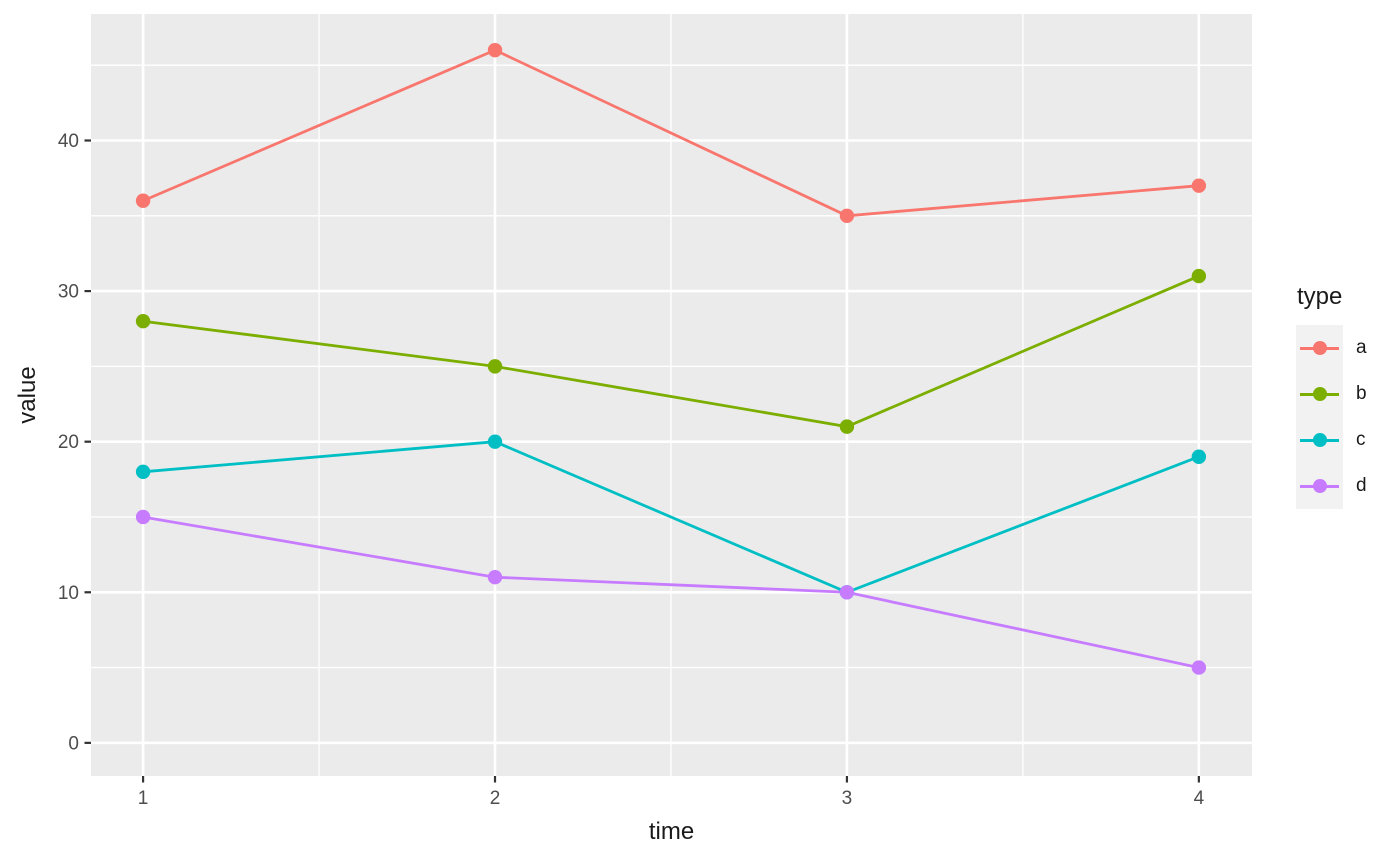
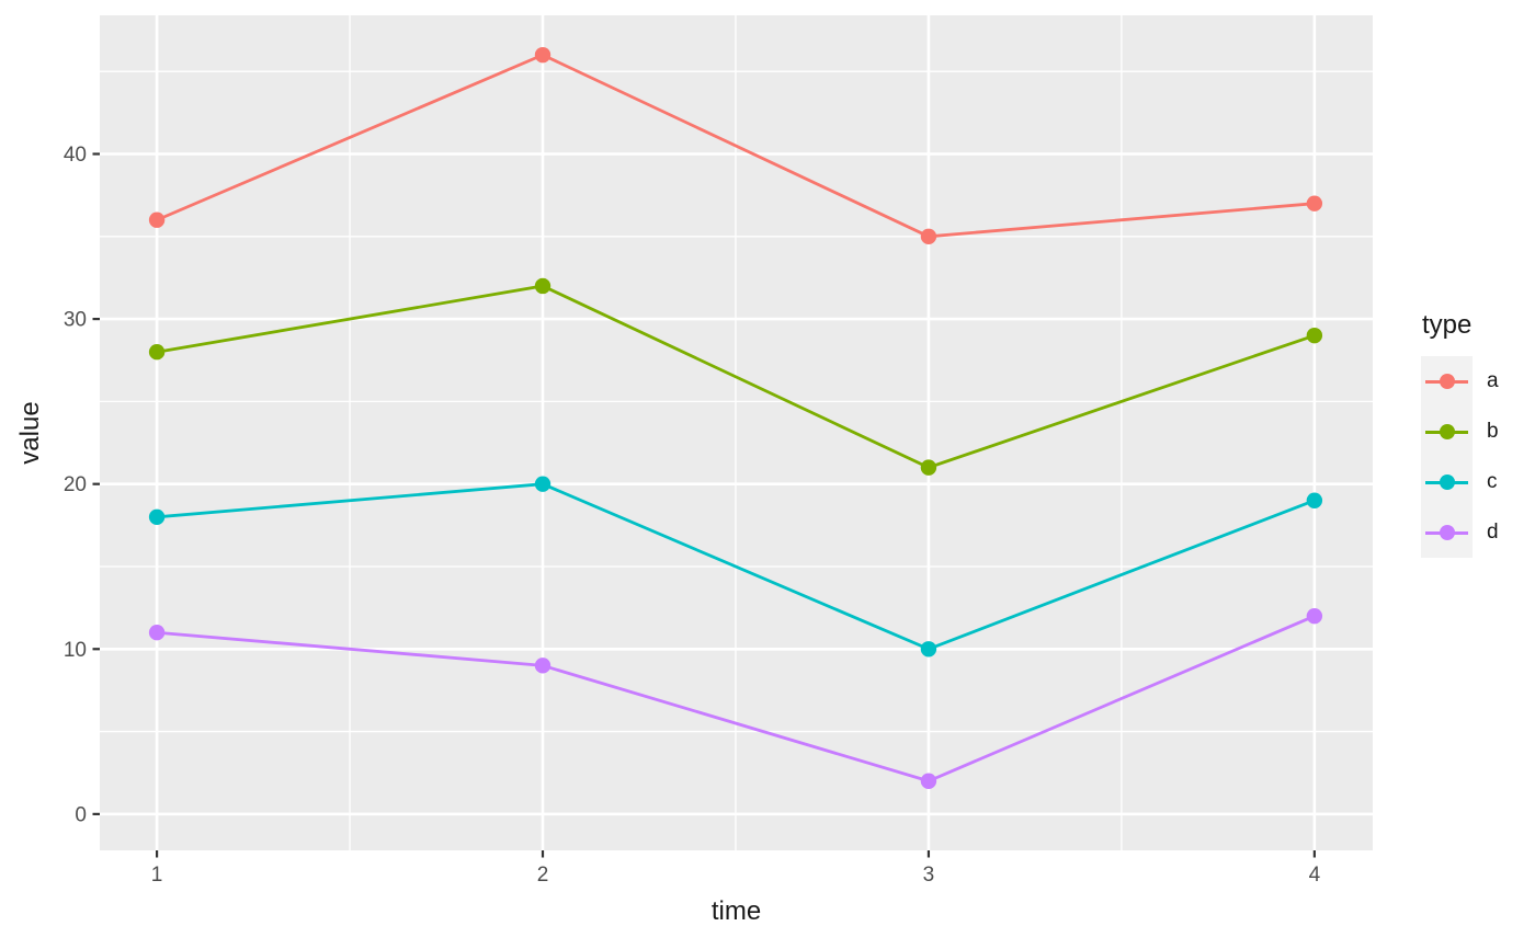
d/1: 15 -> 11
b/2: 25 -> 32
d/2: 11 -> 9
d/3: 10 -> 2
b/4: 31 -> 29
d/4: 5 -> 12
